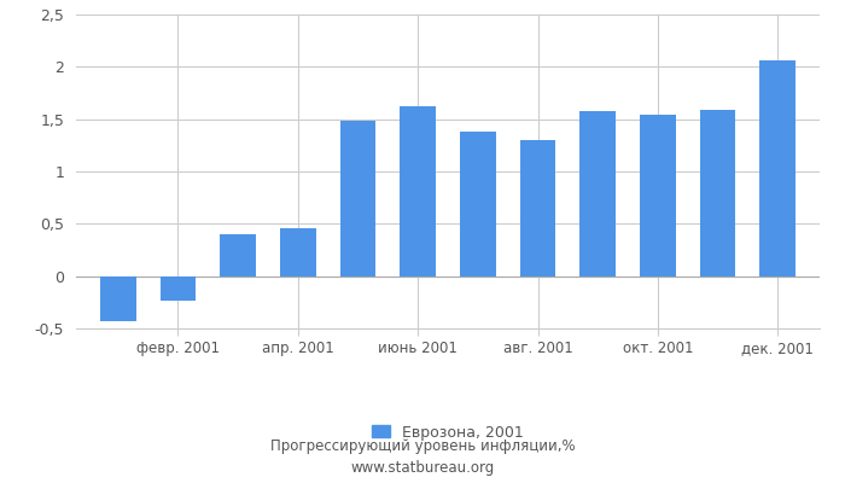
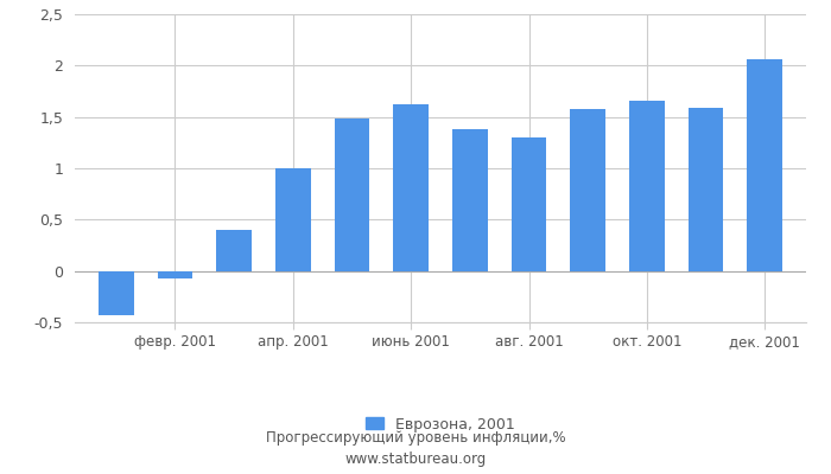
февр. 2001: -0,24 -> -0,07
апр. 2001: 0,46 -> 1,00
окт. 2001: 1,54 -> 1,66
